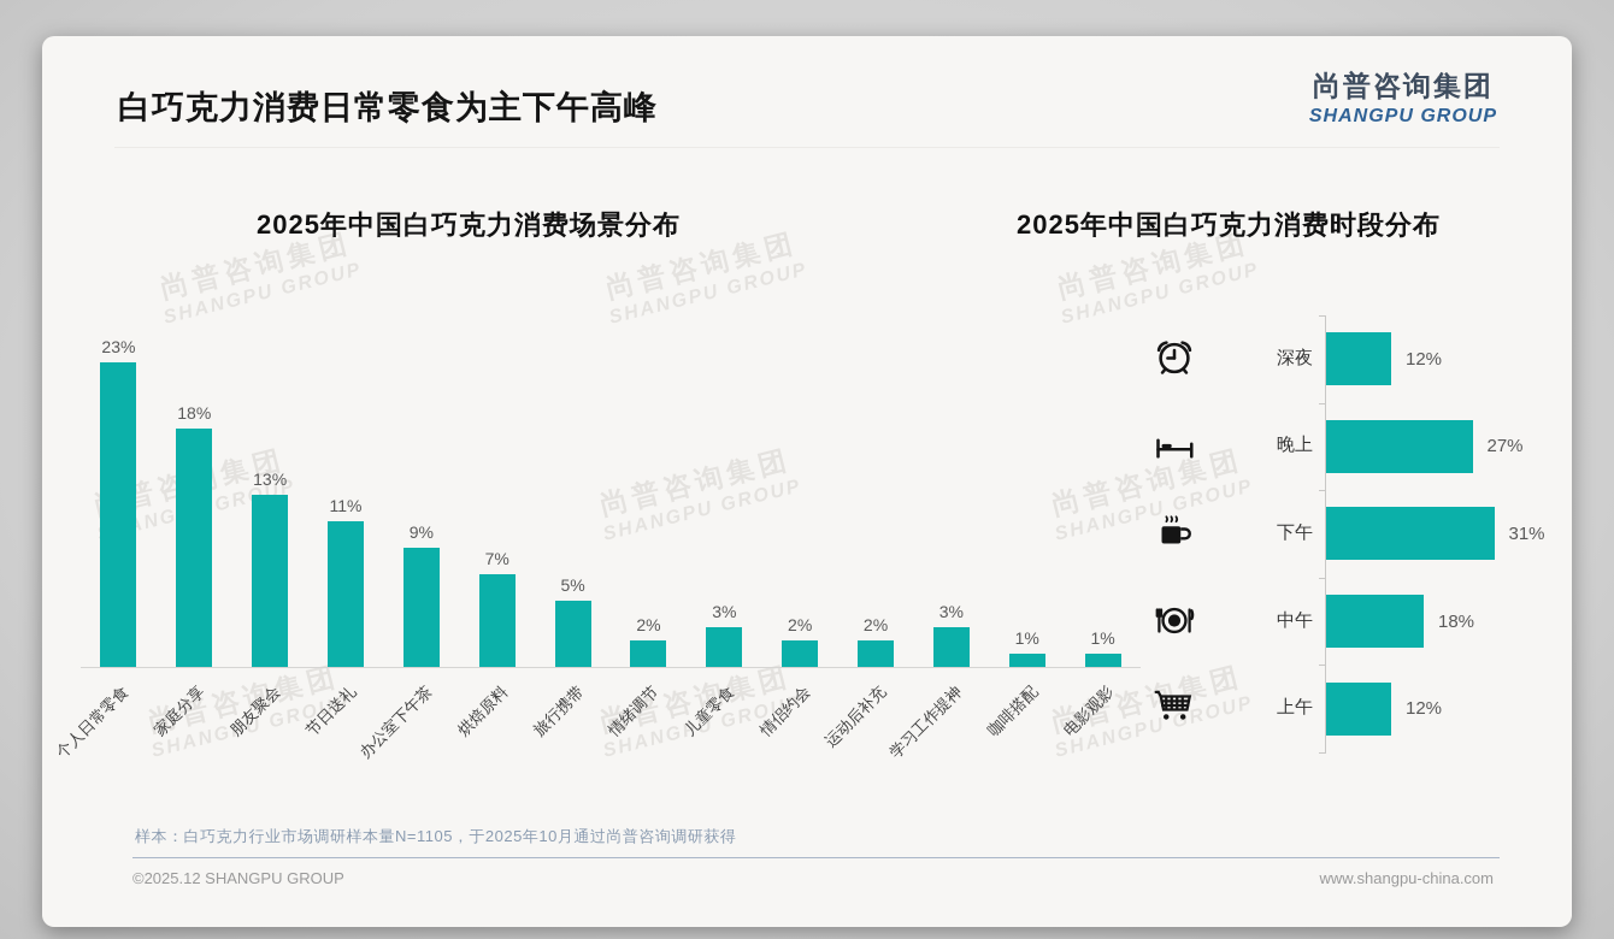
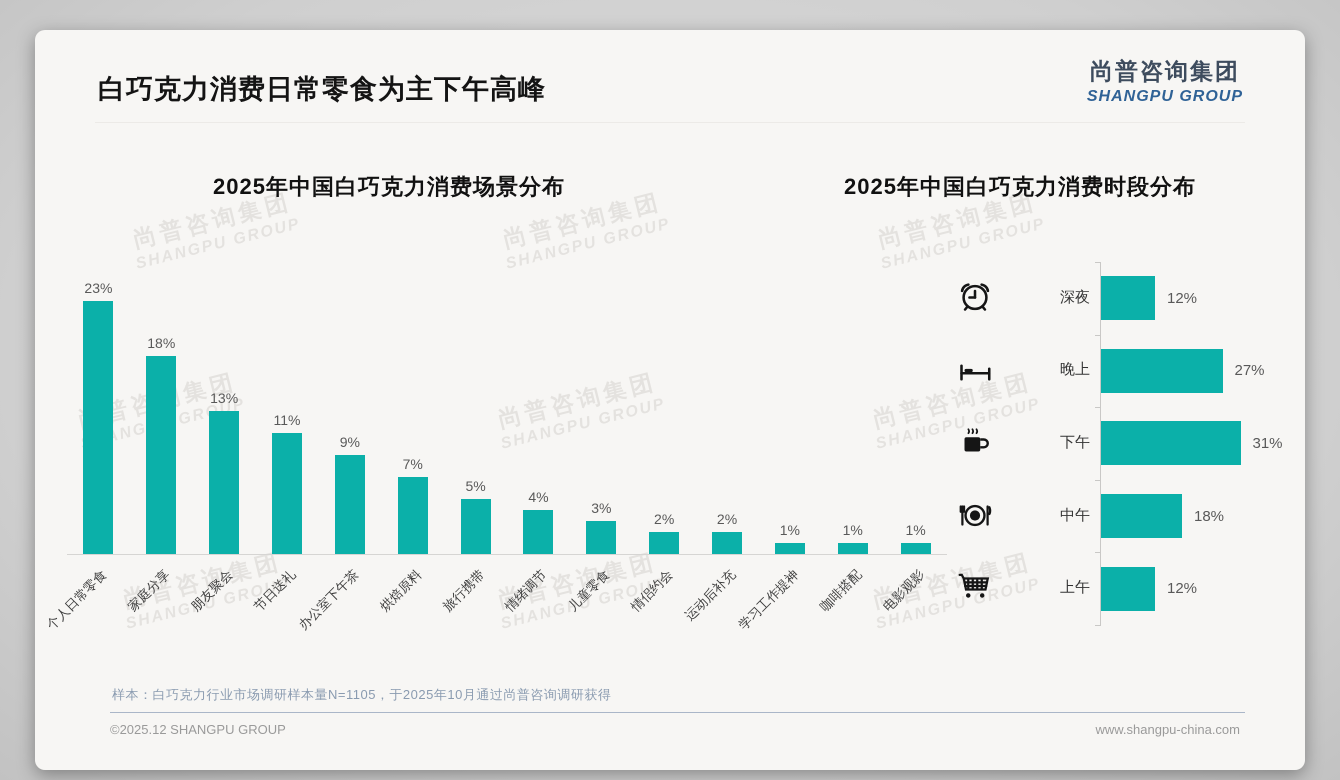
2025年中国白巧克力消费场景分布/情绪调节: 2% -> 4%
2025年中国白巧克力消费场景分布/学习工作提神: 3% -> 1%
